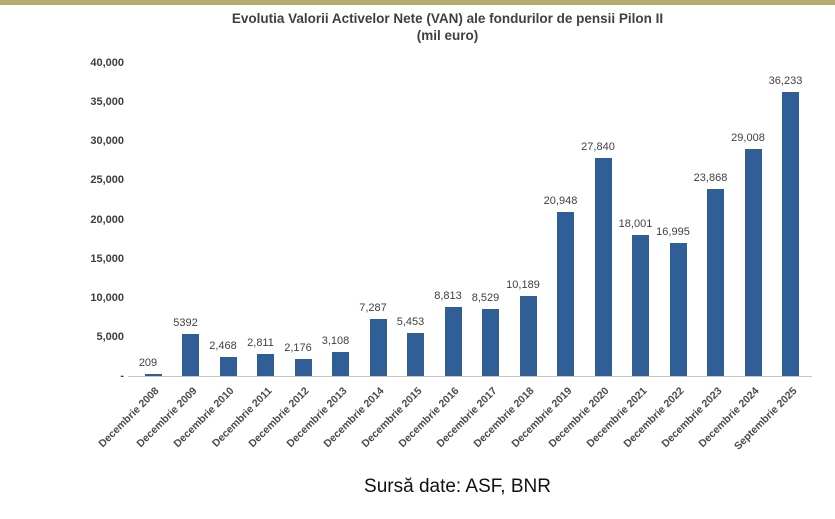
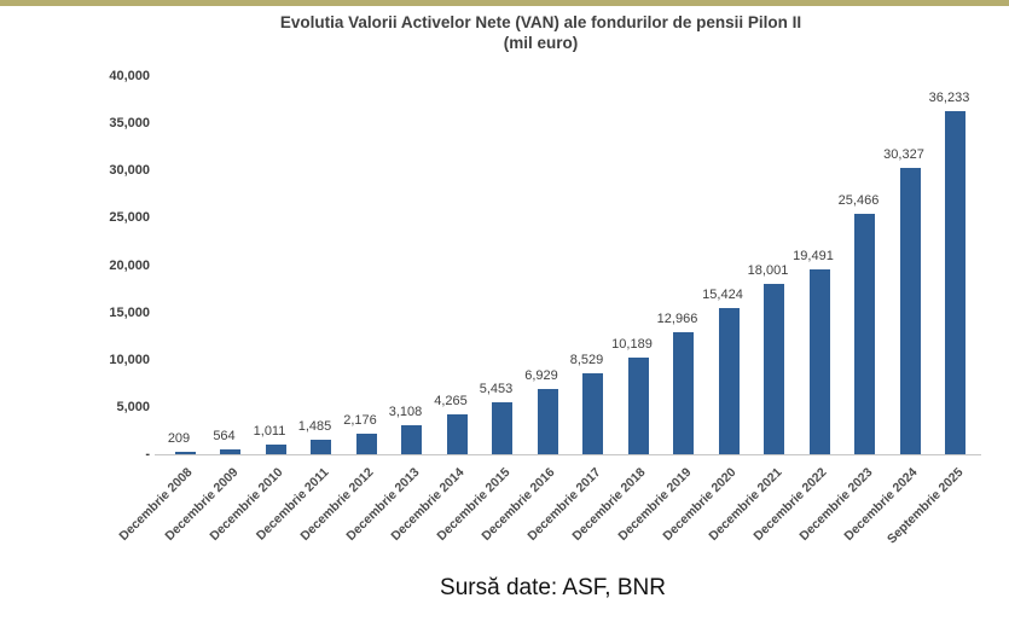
Decembrie 2009: 5392 -> 564
Decembrie 2010: 2,468 -> 1,011
Decembrie 2011: 2,811 -> 1,485
Decembrie 2014: 7,287 -> 4,265
Decembrie 2016: 8,813 -> 6,929
Decembrie 2019: 20,948 -> 12,966
Decembrie 2020: 27,840 -> 15,424
Decembrie 2022: 16,995 -> 19,491
Decembrie 2023: 23,868 -> 25,466
Decembrie 2024: 29,008 -> 30,327
